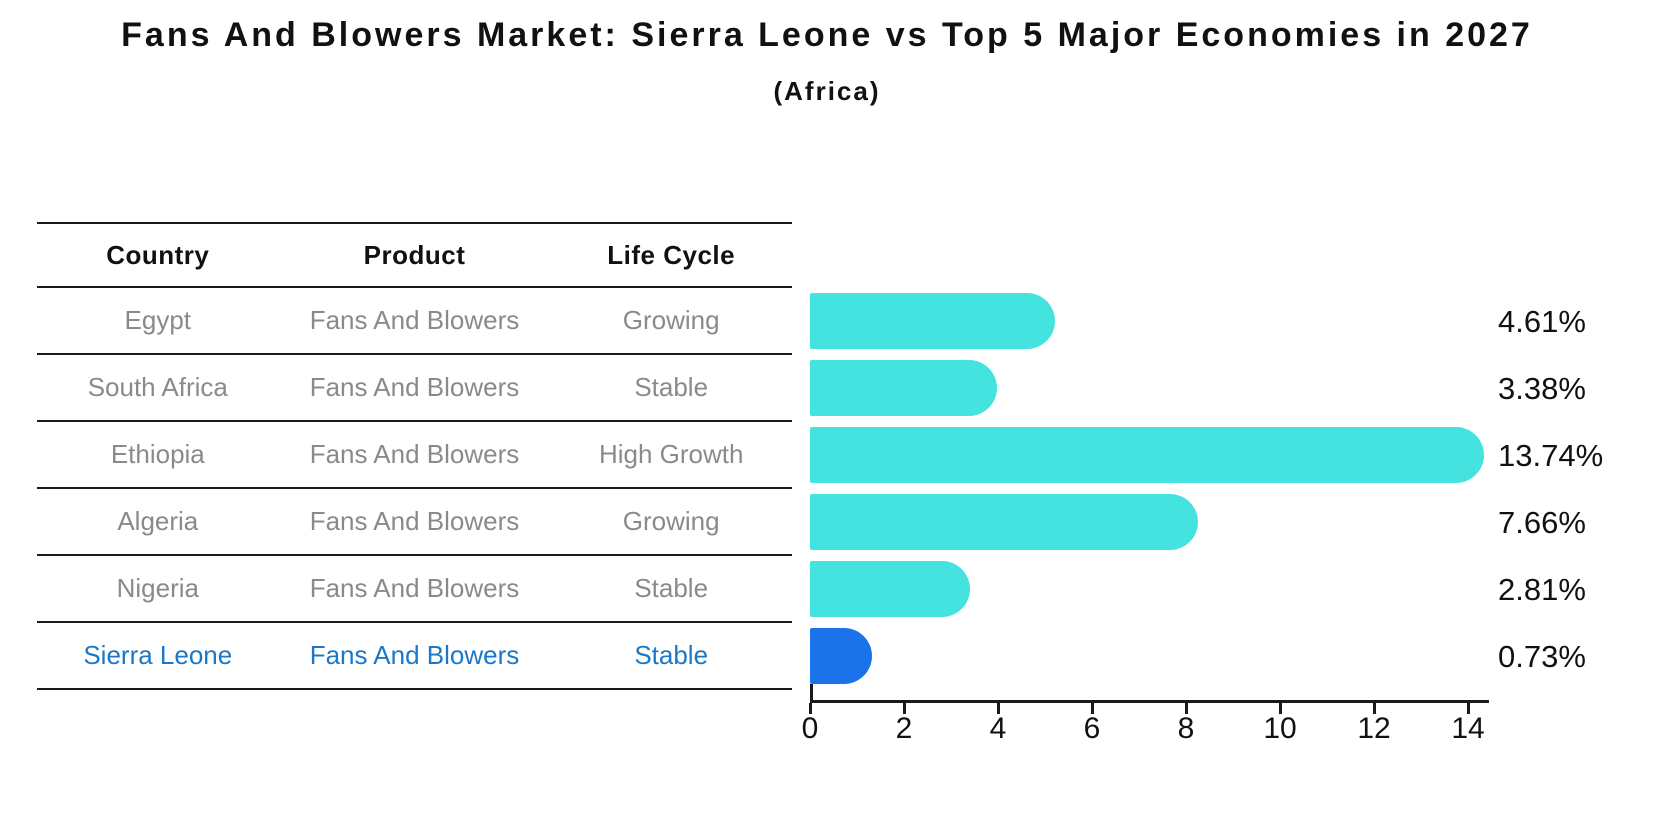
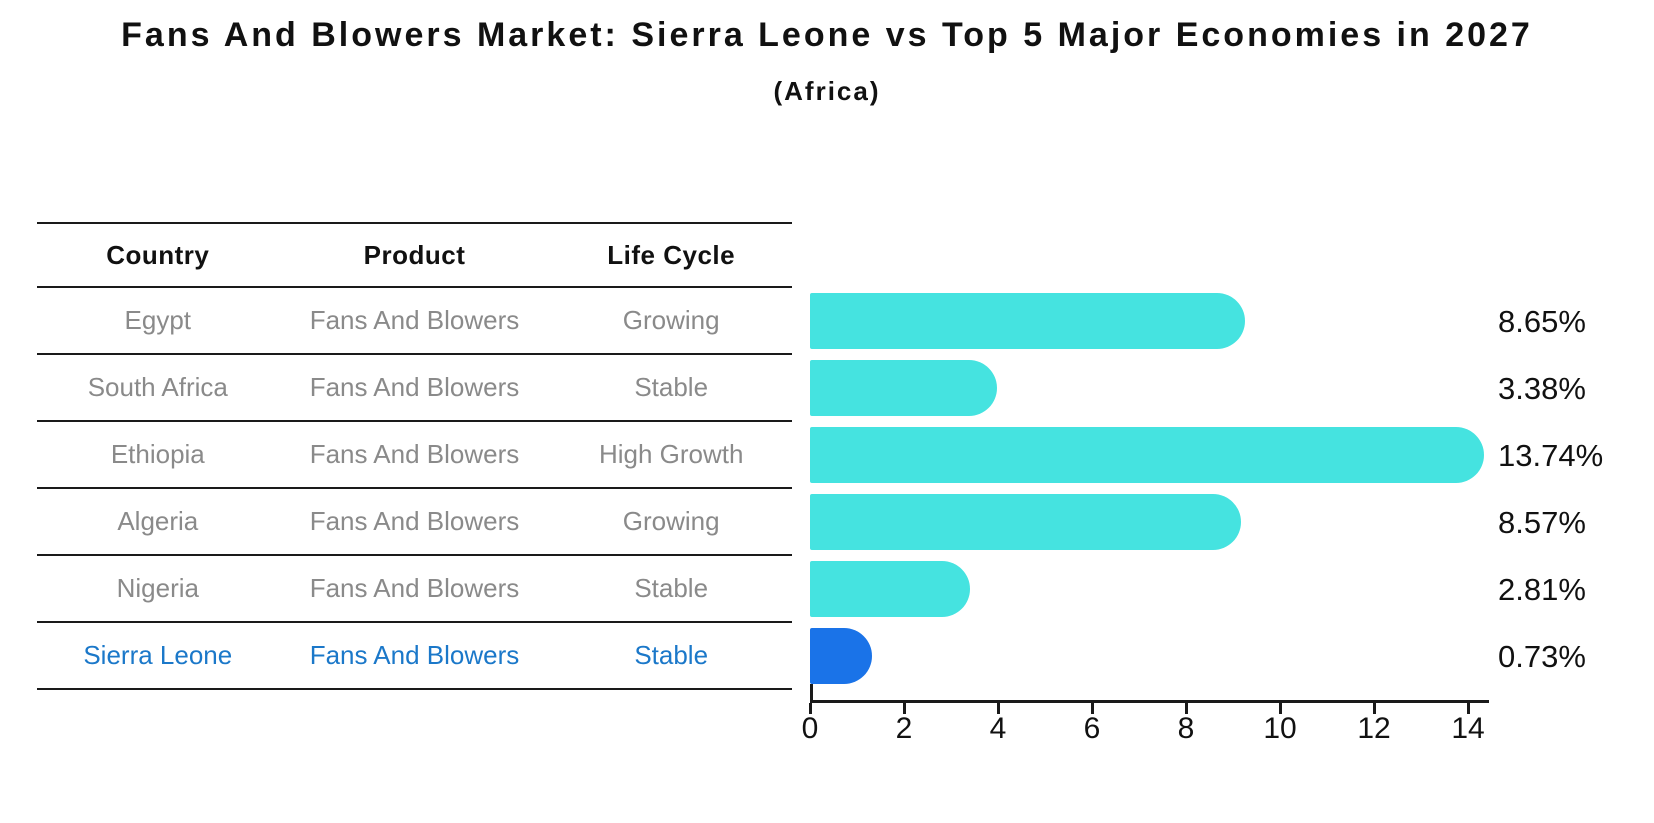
Egypt: 4.61% -> 8.65%
Algeria: 7.66% -> 8.57%
